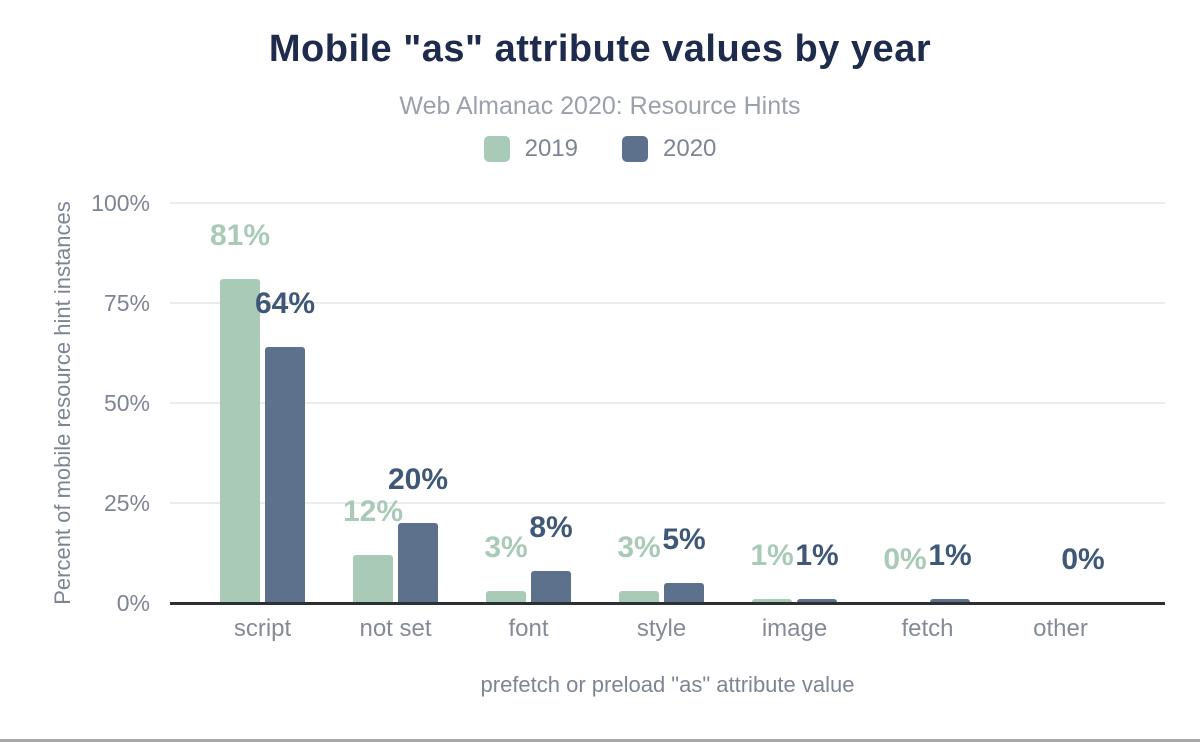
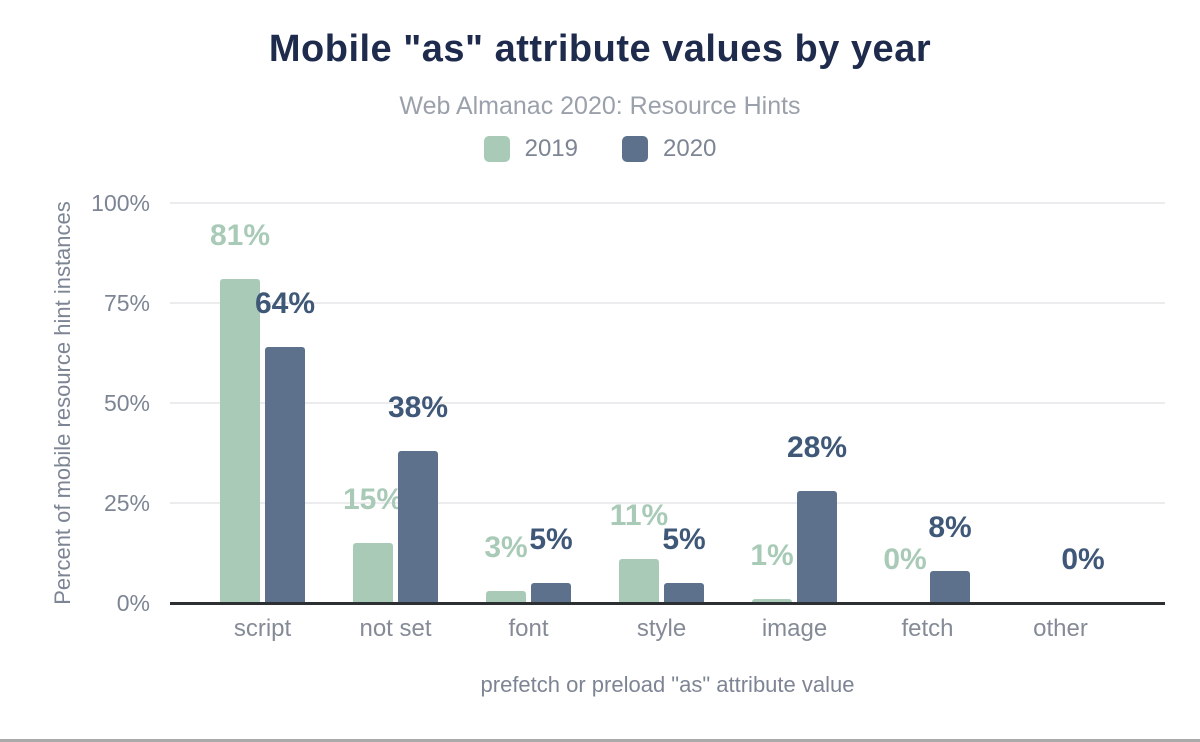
2019/not set: 12% -> 15%
2020/not set: 20% -> 38%
2020/font: 8% -> 5%
2019/style: 3% -> 11%
2020/image: 1% -> 28%
2020/fetch: 1% -> 8%
